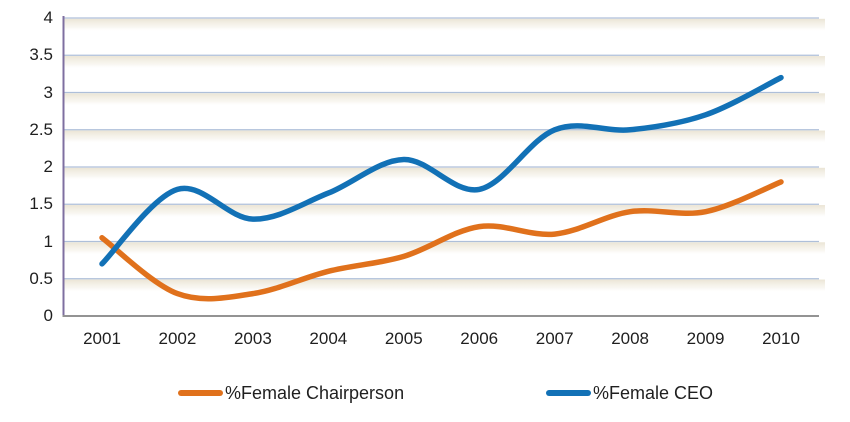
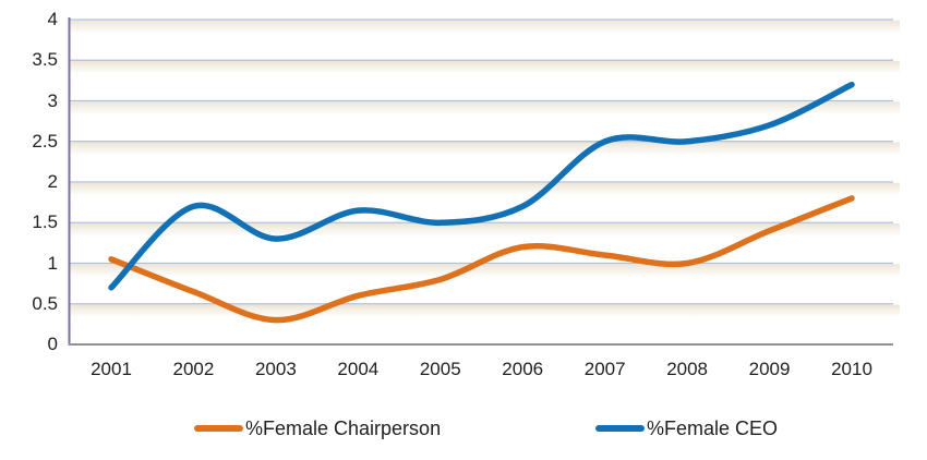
%Female Chairperson/2002: 0.3 -> 0.7
%Female CEO/2005: 2.1 -> 1.5
%Female Chairperson/2008: 1.4 -> 1.0
